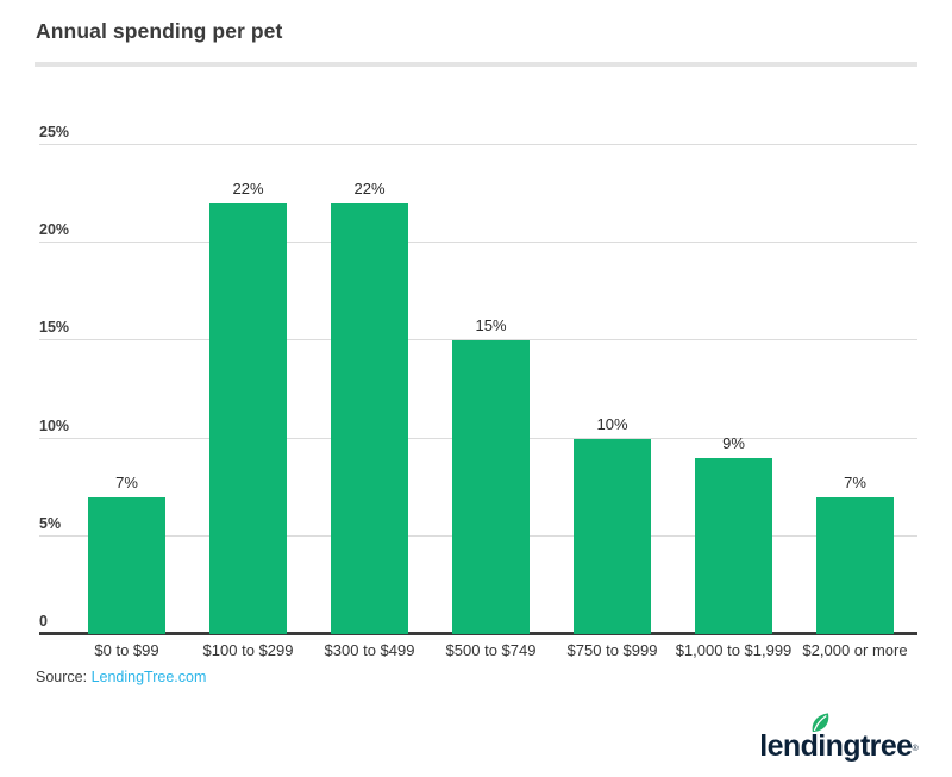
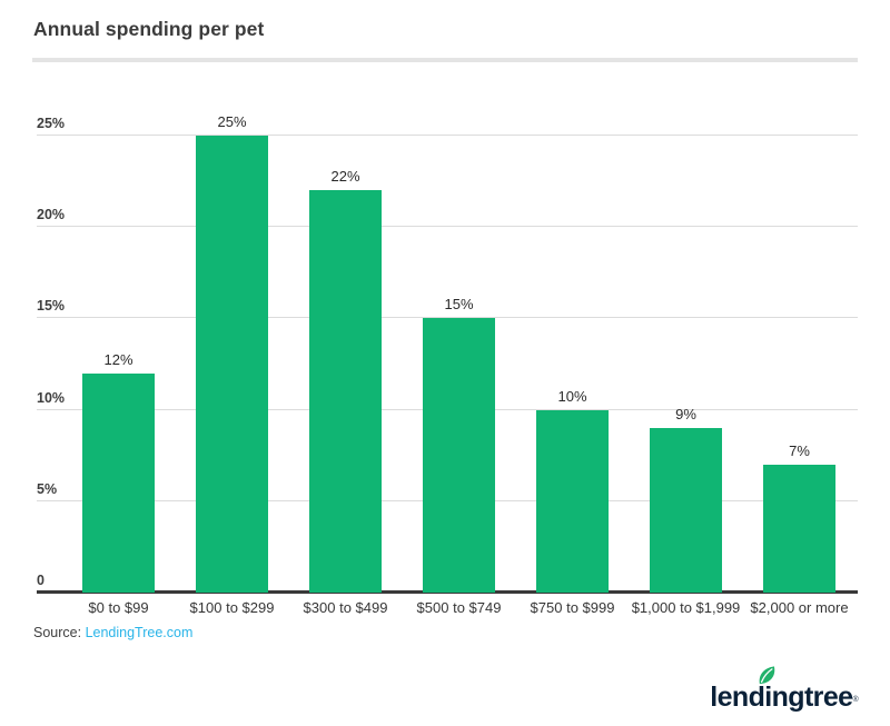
$0 to $99: 7% -> 12%
$100 to $299: 22% -> 25%
